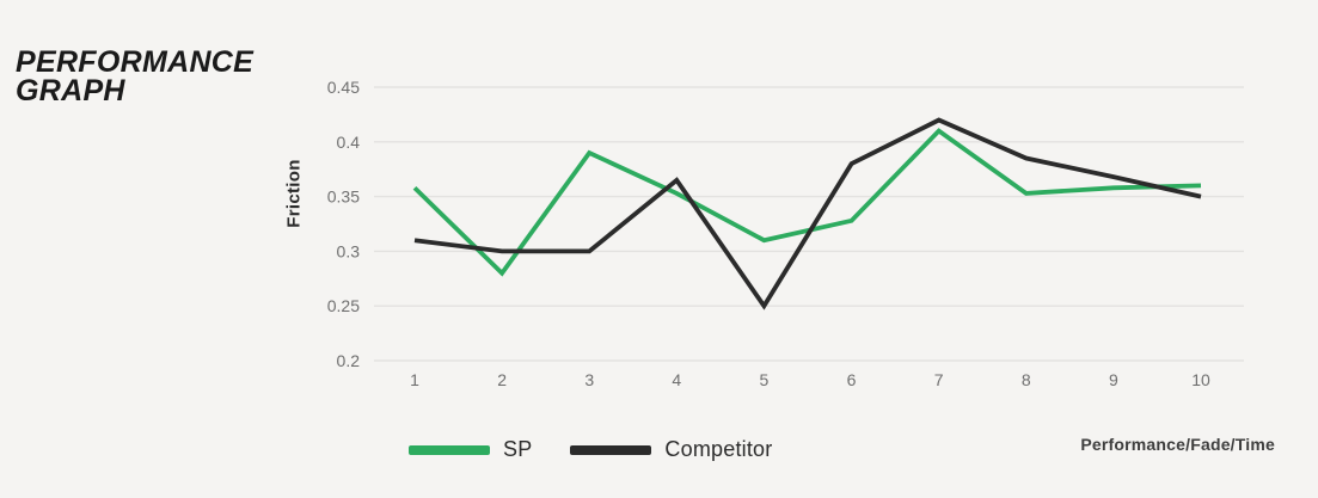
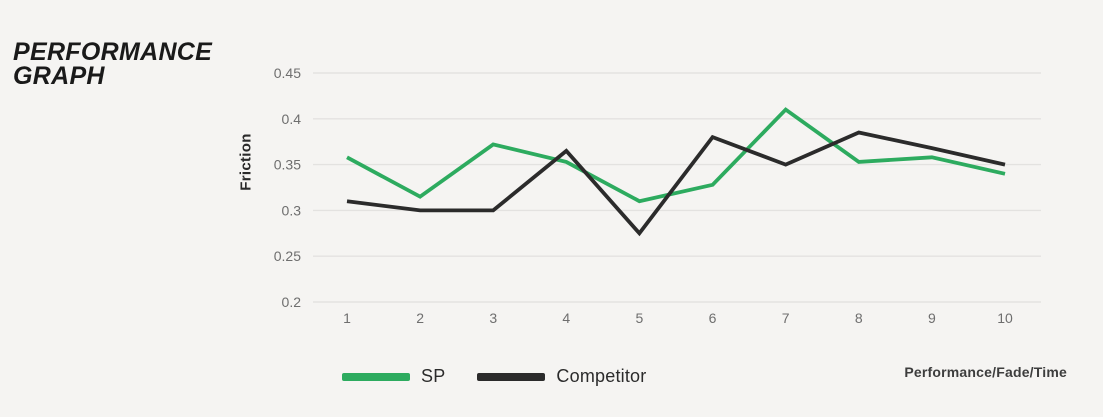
SP/2: 0.28 -> 0.32
SP/3: 0.39 -> 0.37
Competitor/5: 0.25 -> 0.28
Competitor/7: 0.42 -> 0.35
SP/10: 0.36 -> 0.34
